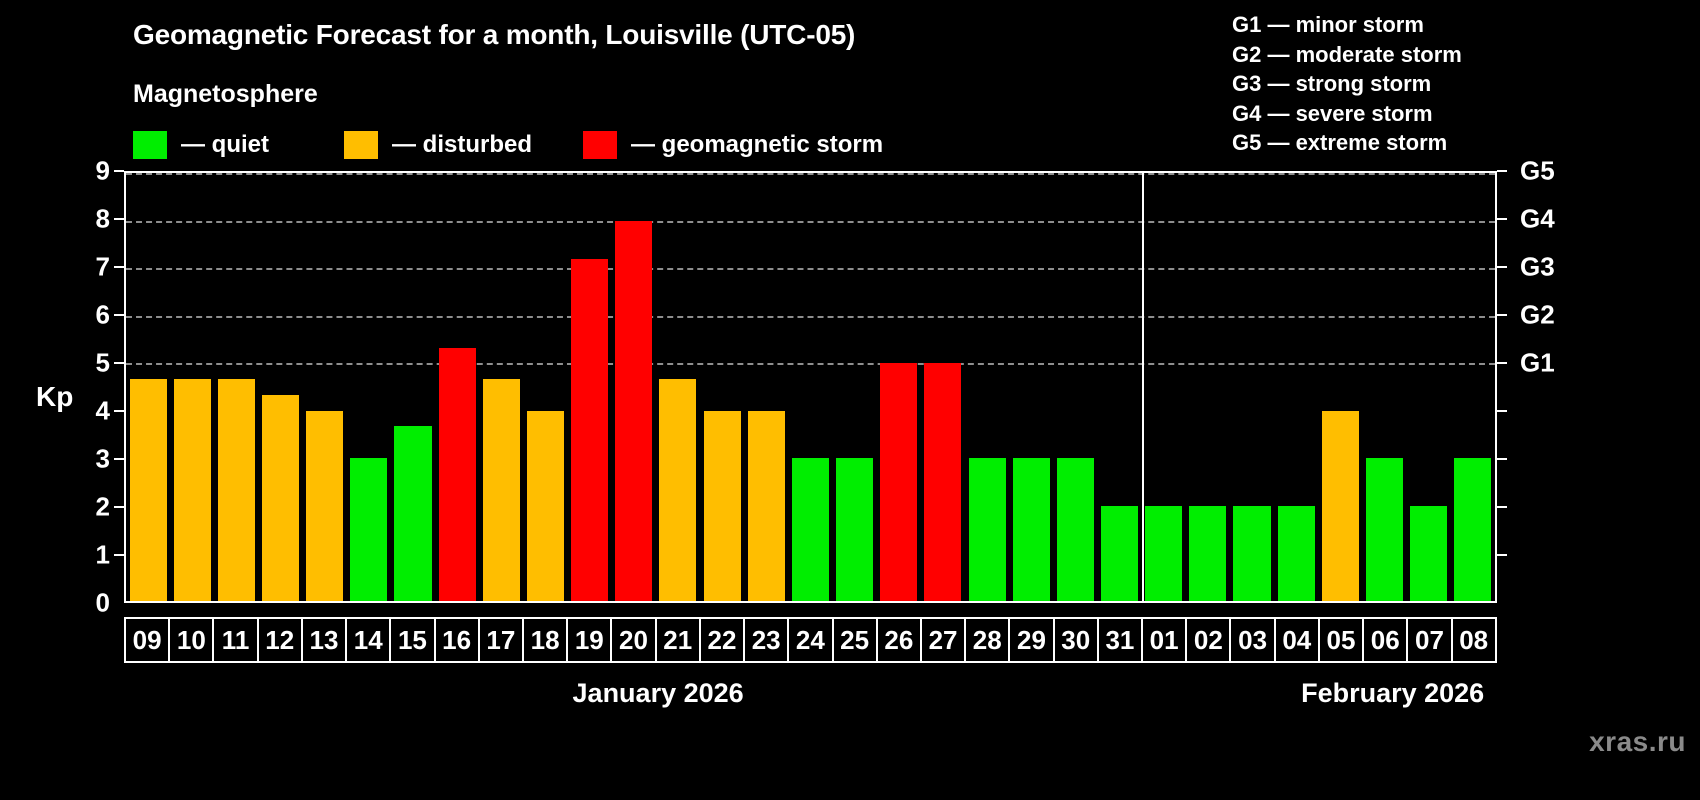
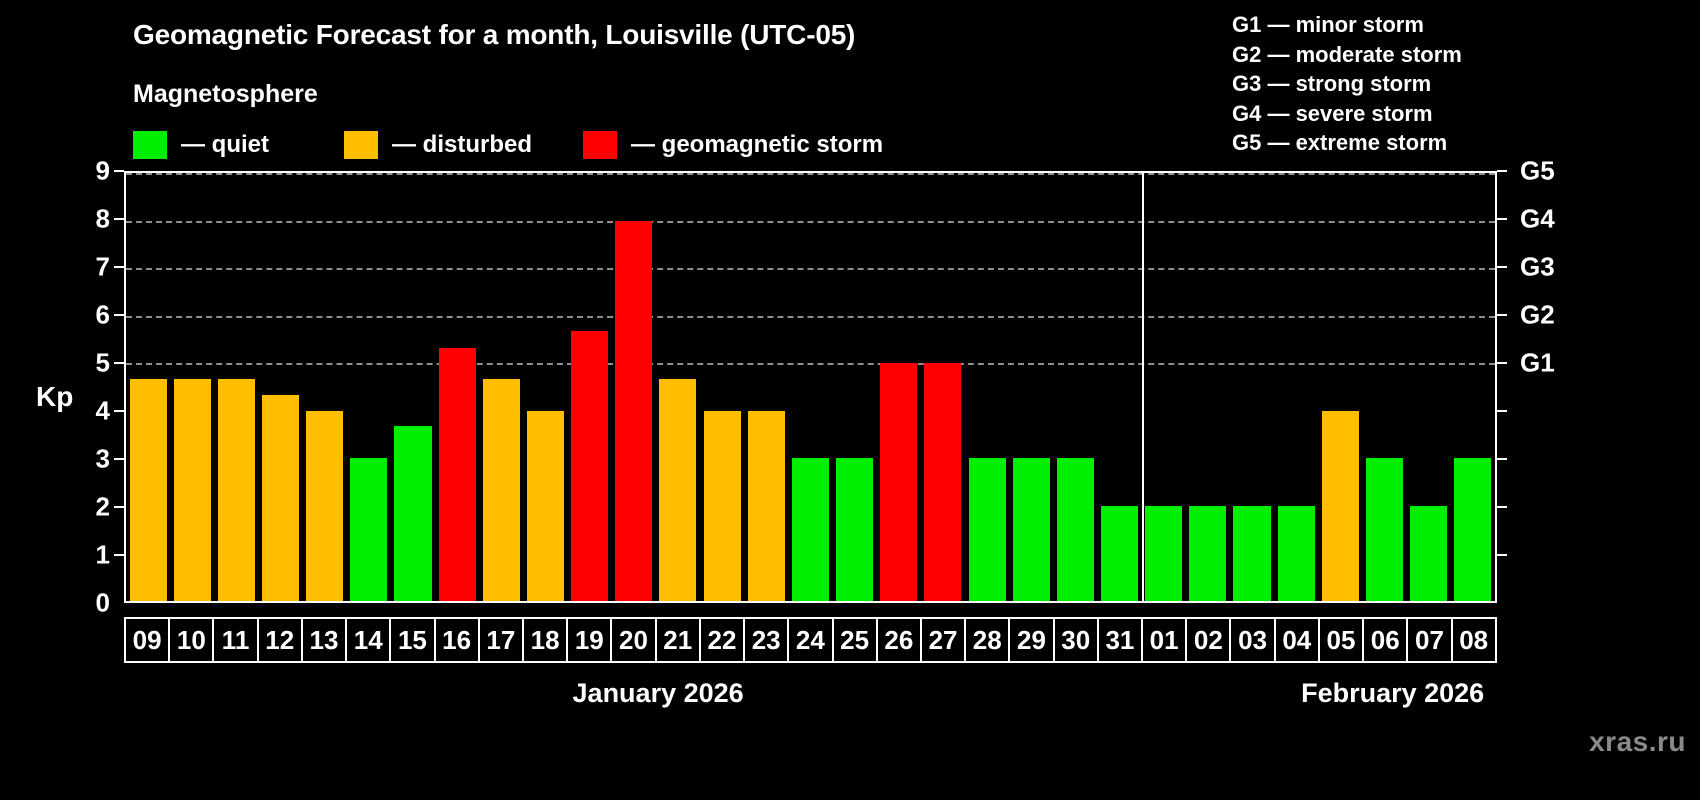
19: 7.2 -> 5.7
